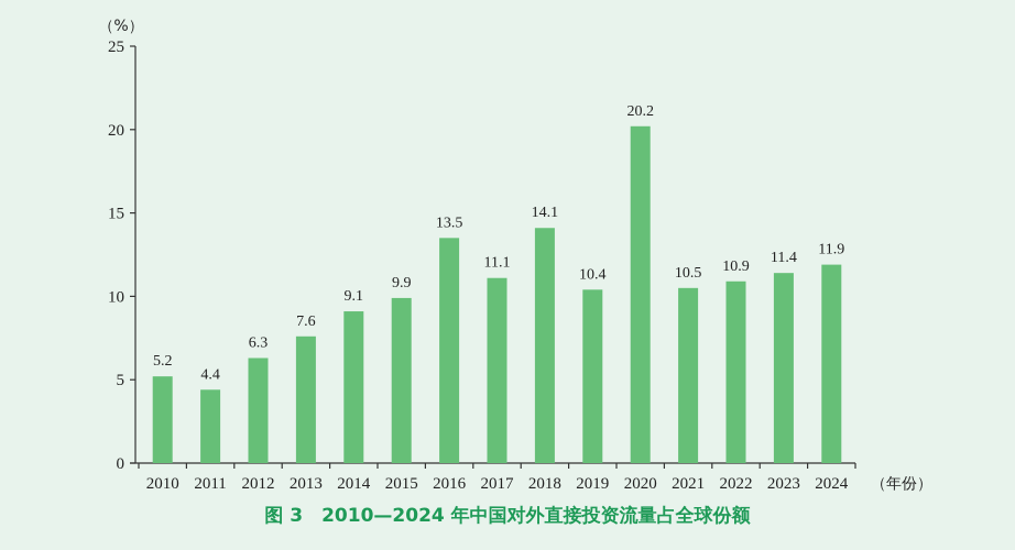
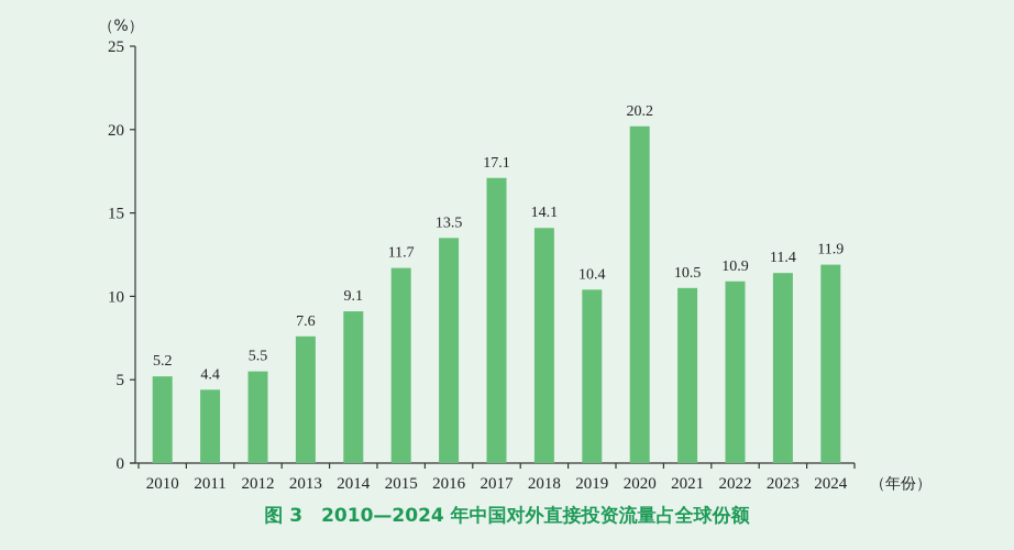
2012: 6.3 -> 5.5
2015: 9.9 -> 11.7
2017: 11.1 -> 17.1
